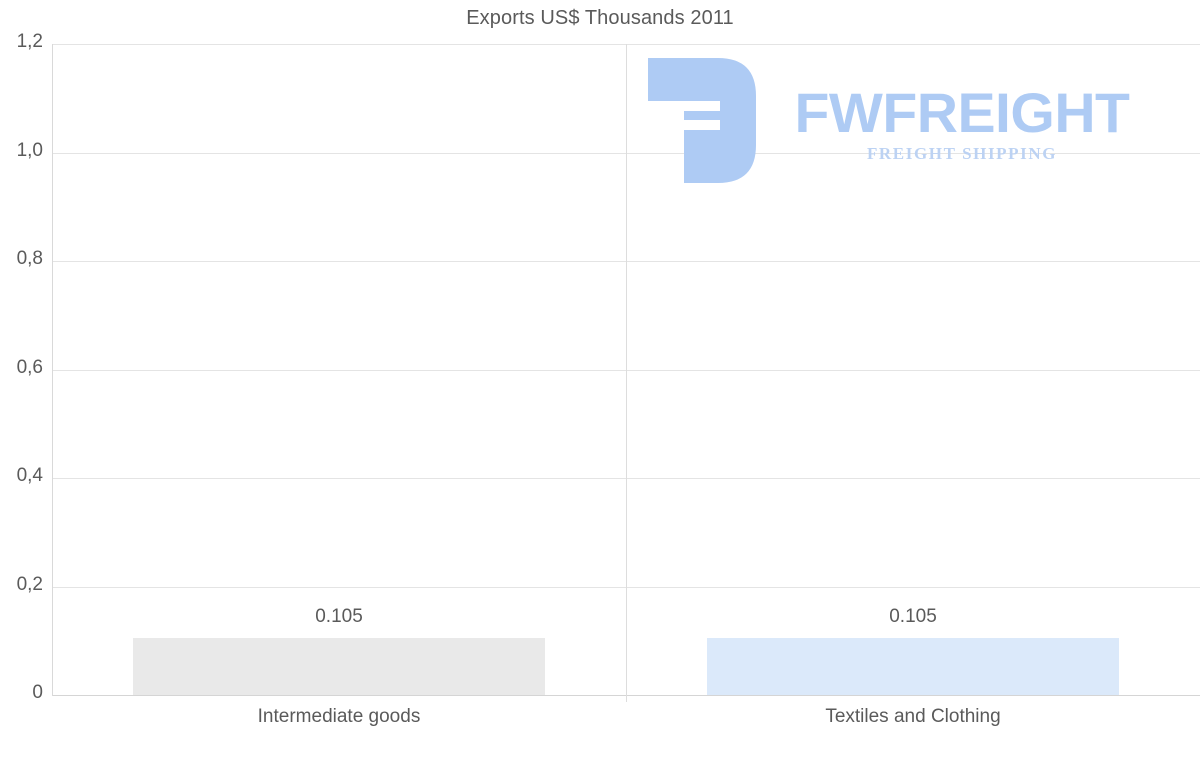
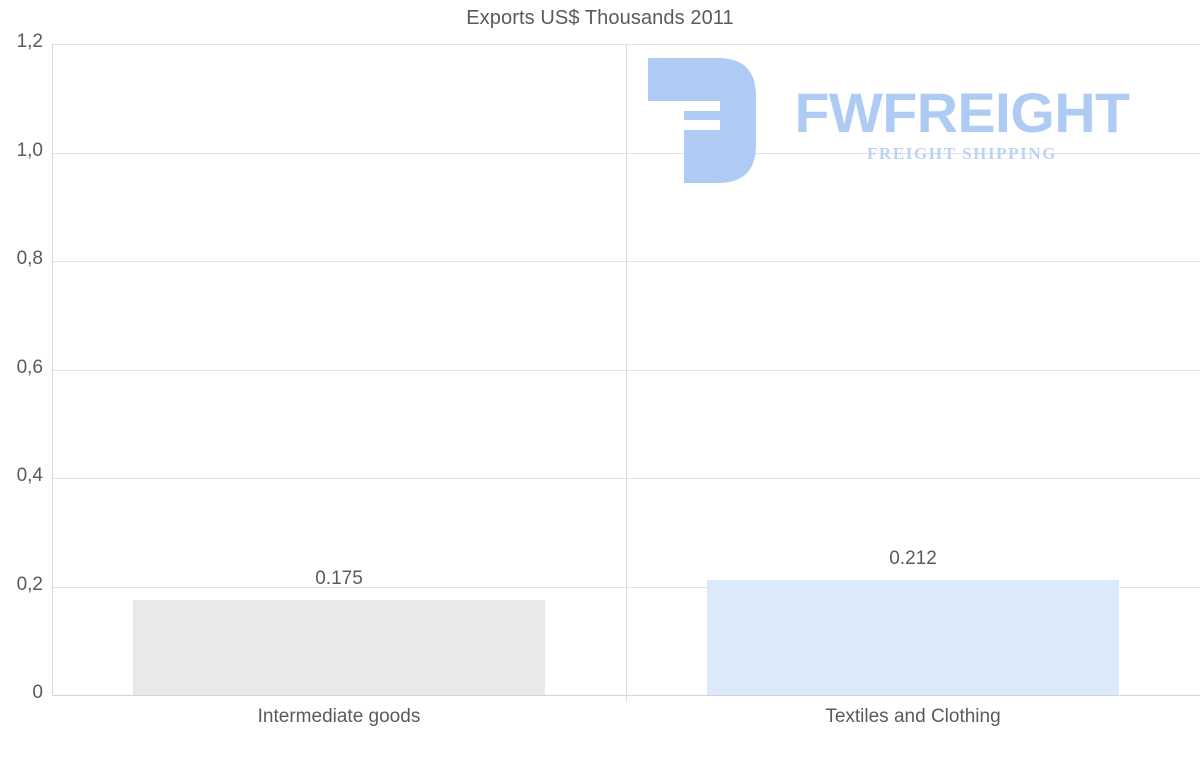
Intermediate goods: 0.105 -> 0.175
Textiles and Clothing: 0.105 -> 0.212
